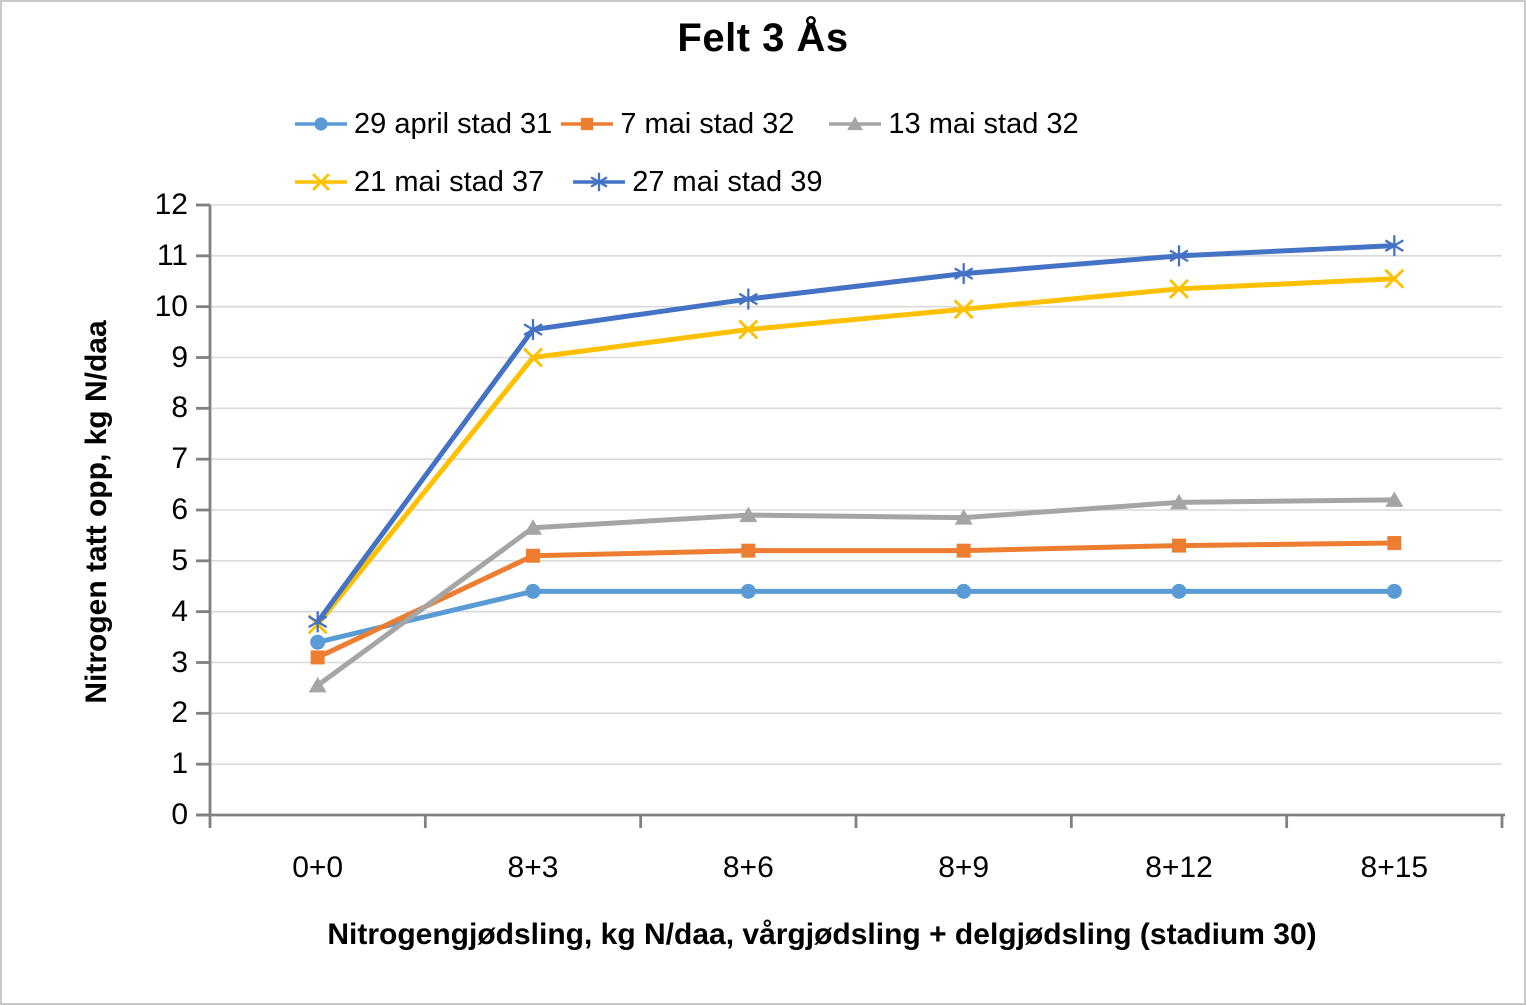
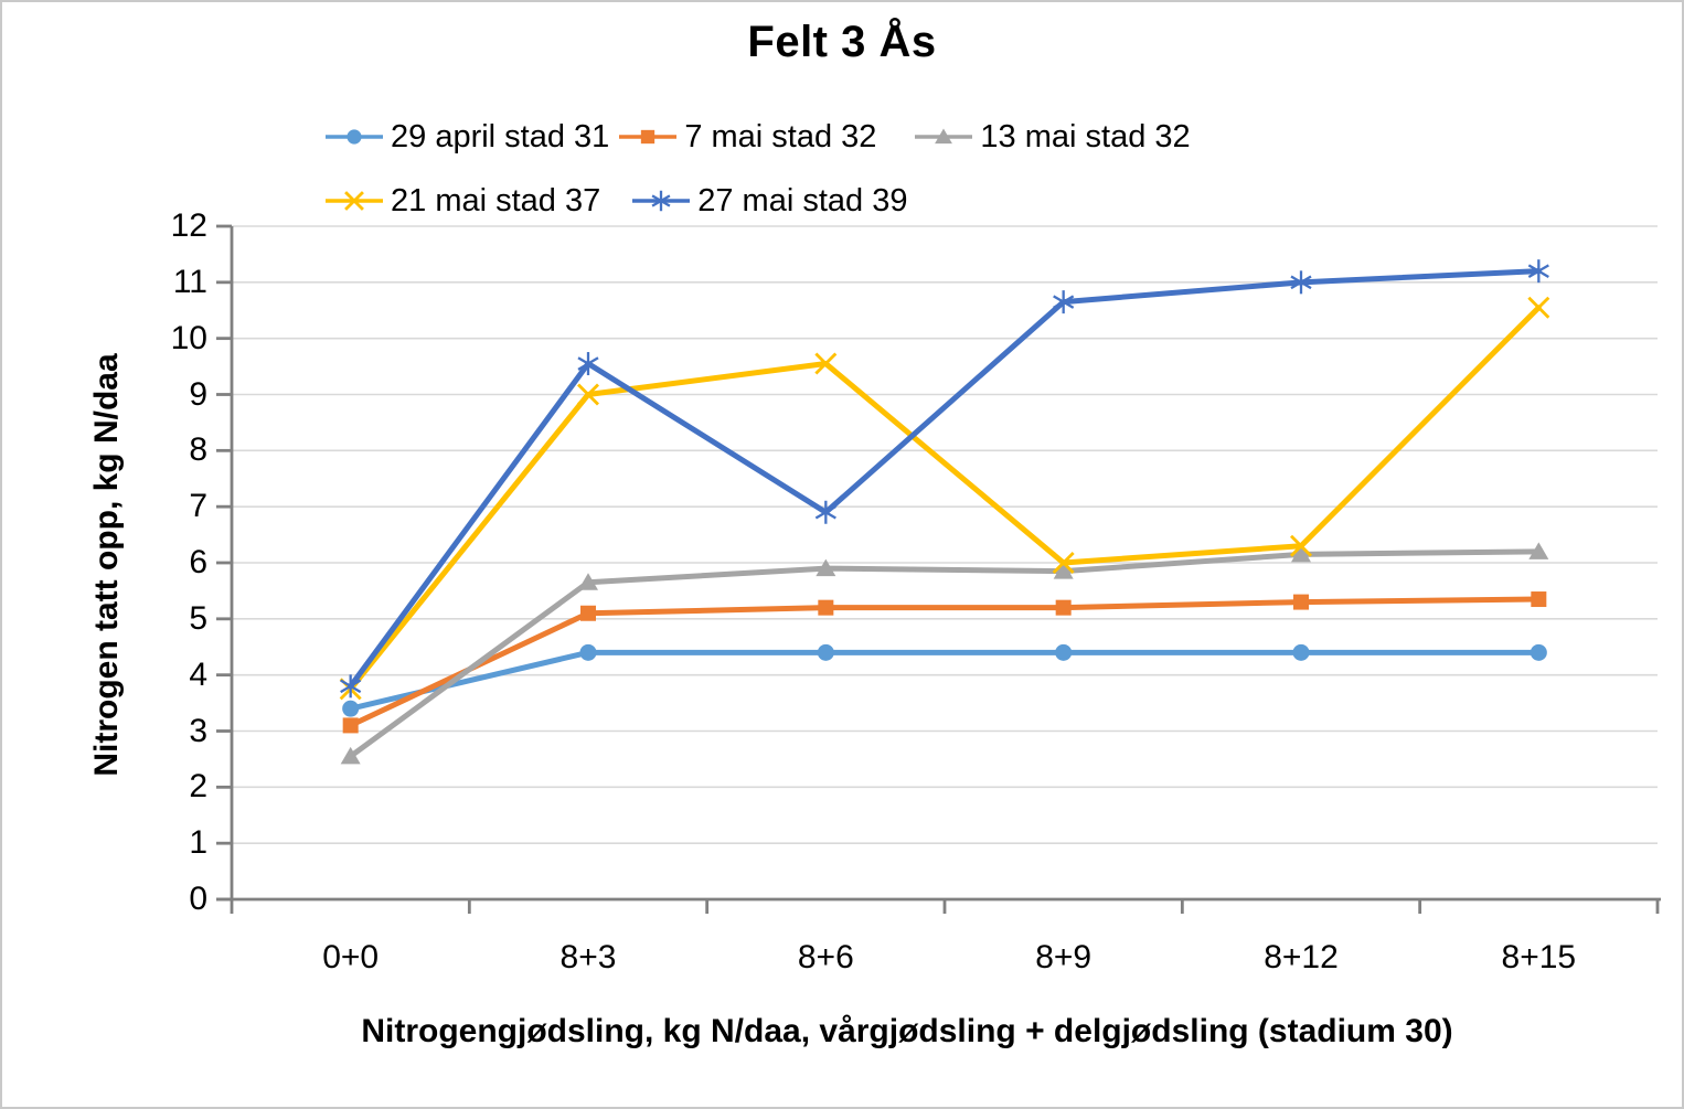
27 mai stad 39/8+6: 10.2 -> 6.9
21 mai stad 37/8+9: 9.9 -> 6.0
21 mai stad 37/8+12: 10.3 -> 6.3
